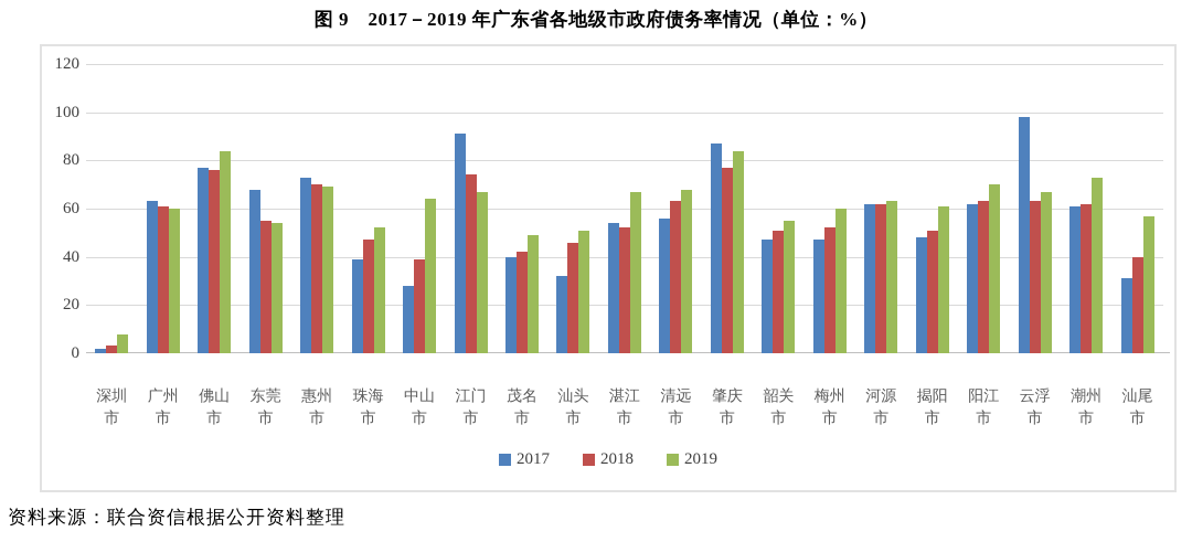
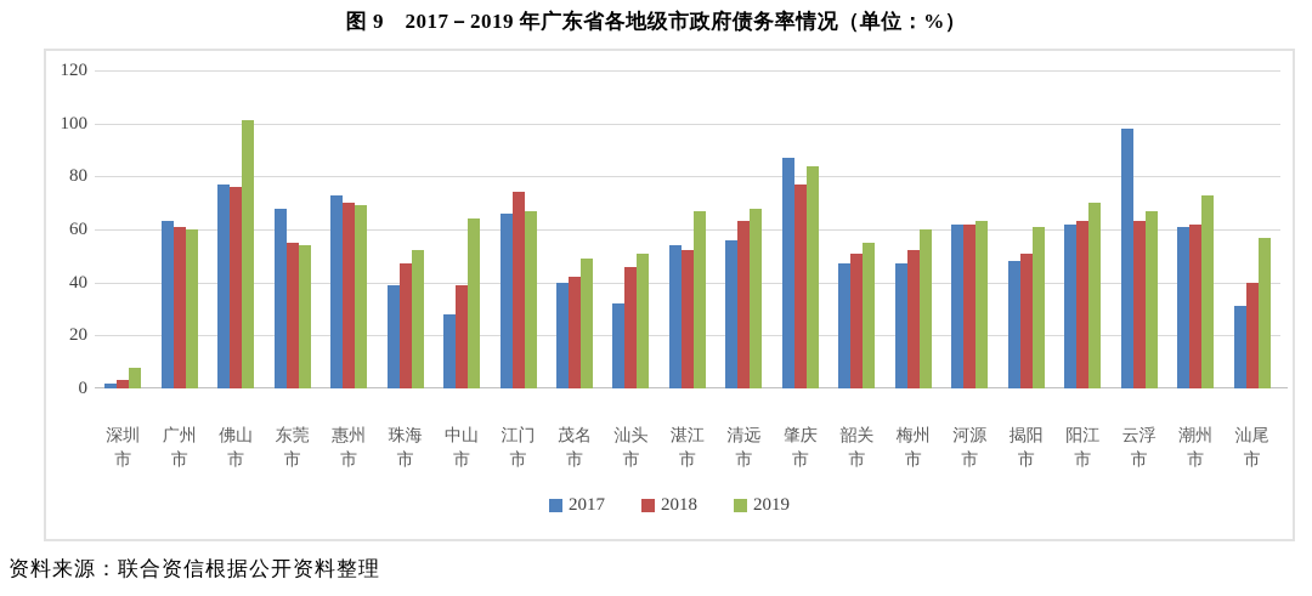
2019/佛山市: 84 -> 101
2017/江门市: 91 -> 66
